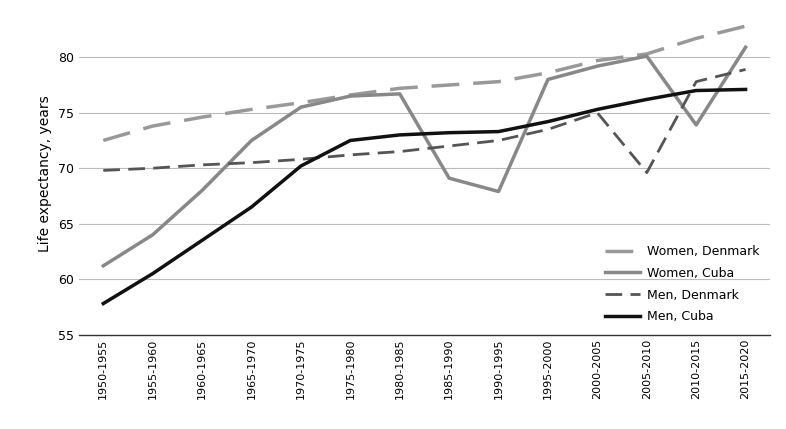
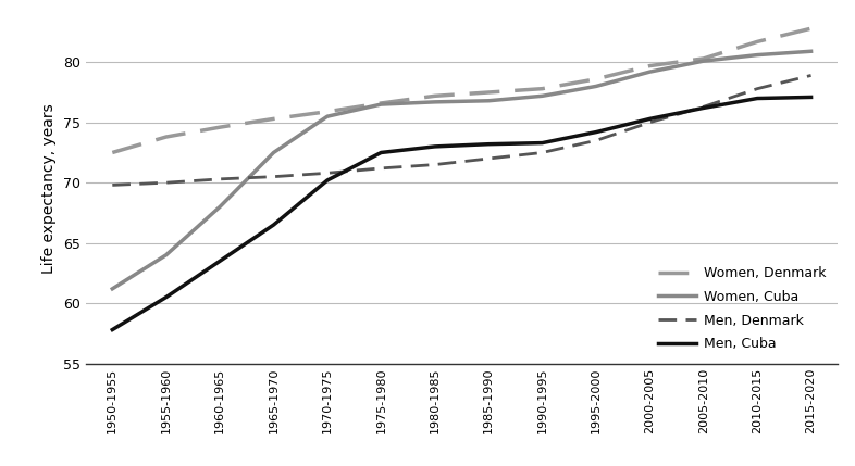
Women, Cuba/1985-1990: 69.1 -> 76.8
Women, Cuba/1990-1995: 67.9 -> 77.2
Men, Denmark/2005-2010: 69.6 -> 76.3
Women, Cuba/2010-2015: 73.9 -> 80.6
